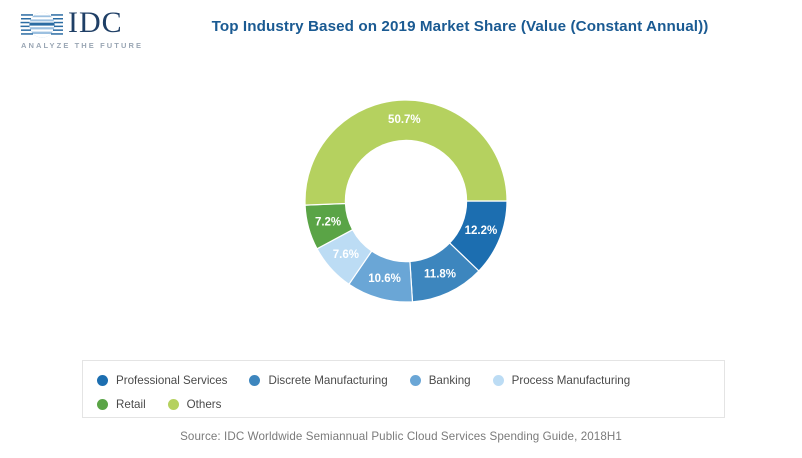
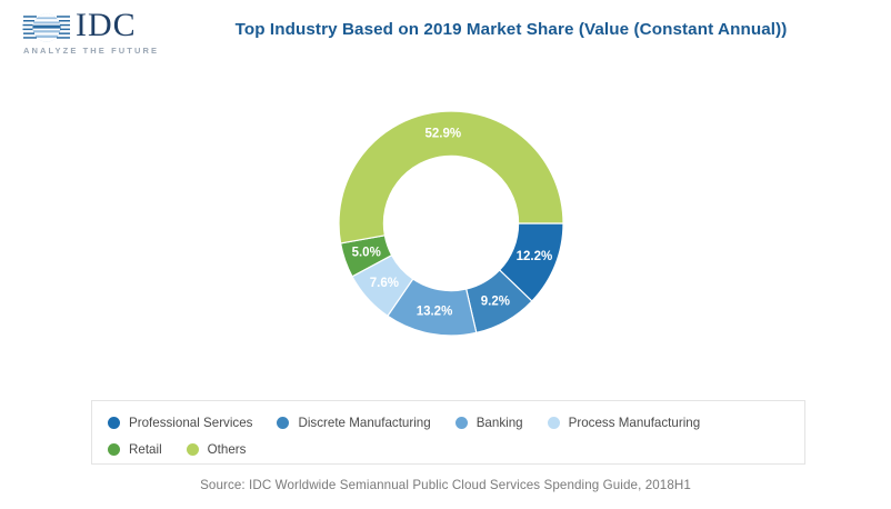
Discrete Manufacturing: 11.8% -> 9.2%
Banking: 10.6% -> 13.2%
Retail: 7.2% -> 5.0%
Others: 50.7% -> 52.9%
